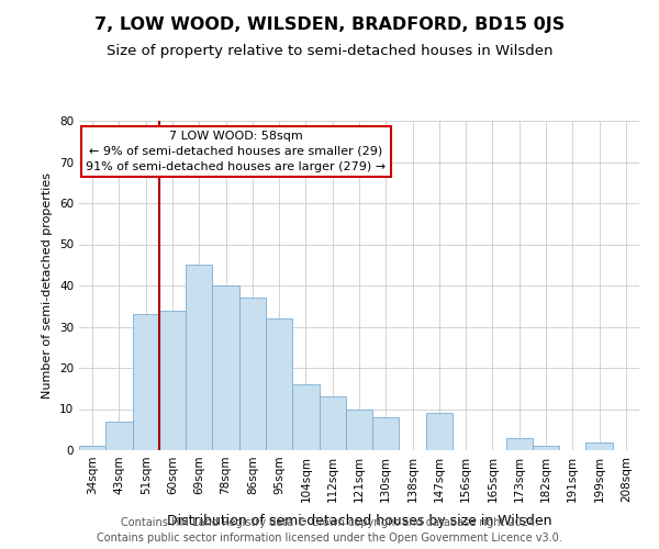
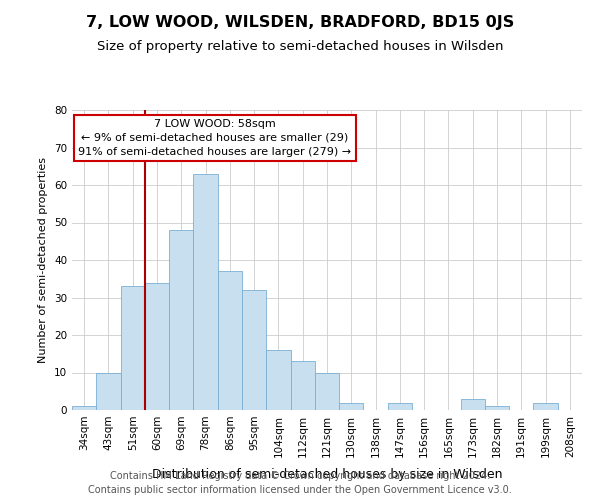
43sqm: 7 -> 10
69sqm: 45 -> 48
78sqm: 40 -> 63
130sqm: 8 -> 2
147sqm: 9 -> 2
